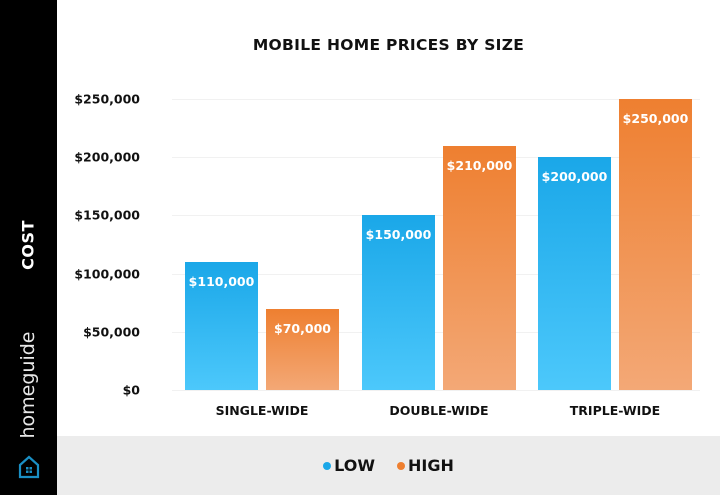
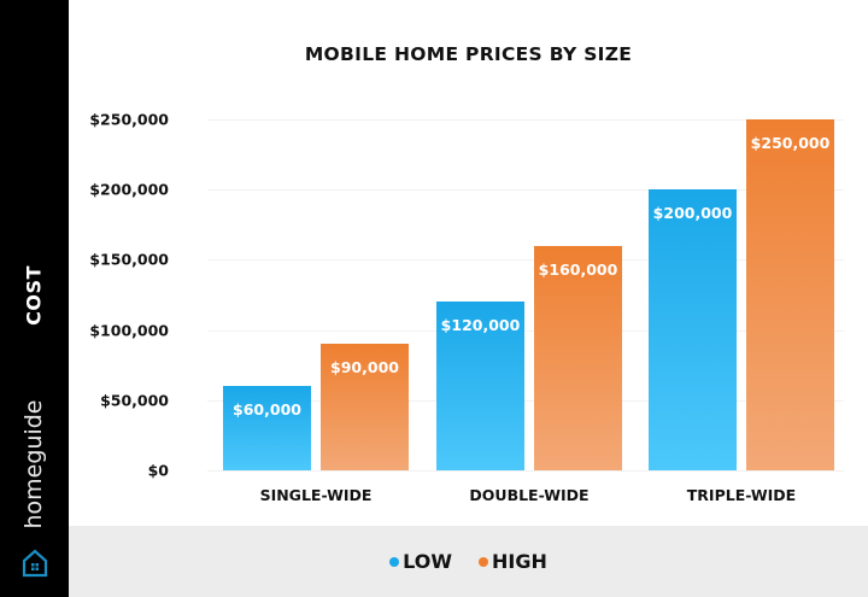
LOW/SINGLE-WIDE: $110,000 -> $60,000
HIGH/SINGLE-WIDE: $70,000 -> $90,000
LOW/DOUBLE-WIDE: $150,000 -> $120,000
HIGH/DOUBLE-WIDE: $210,000 -> $160,000
